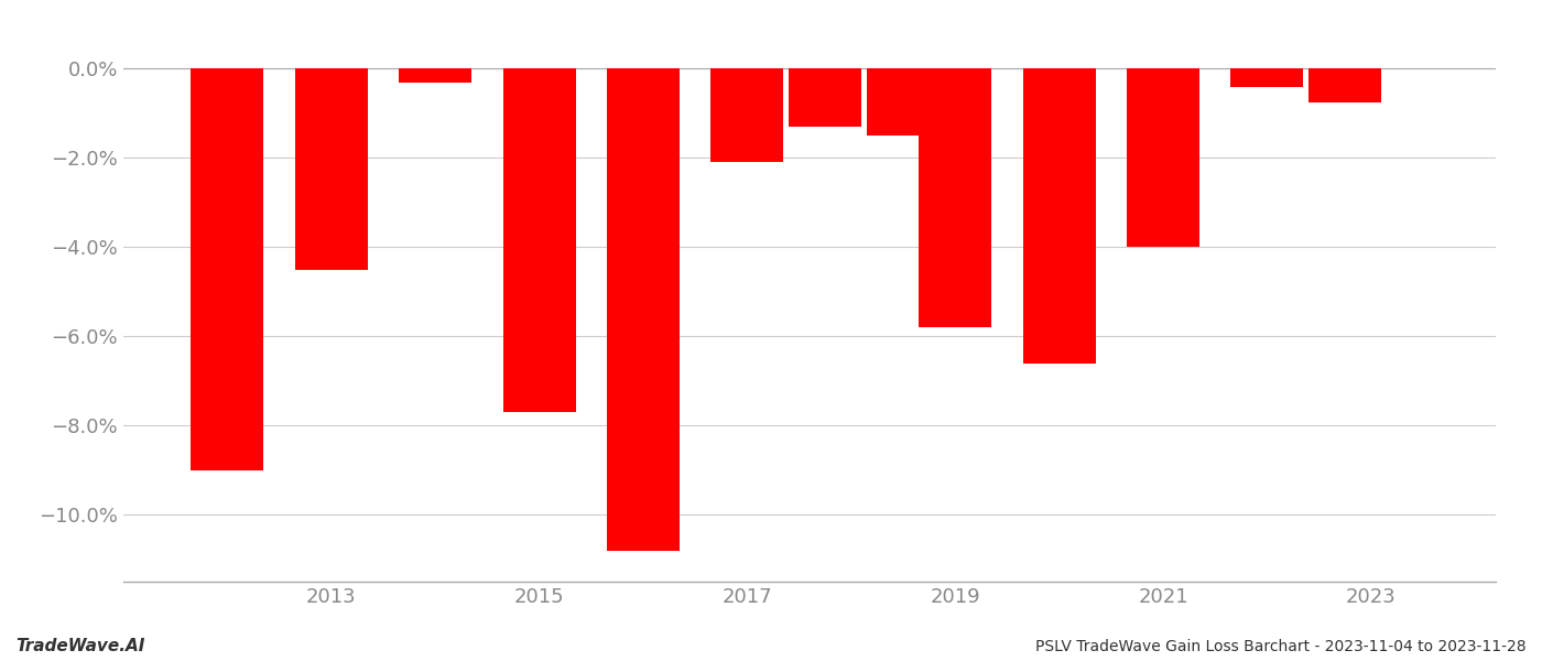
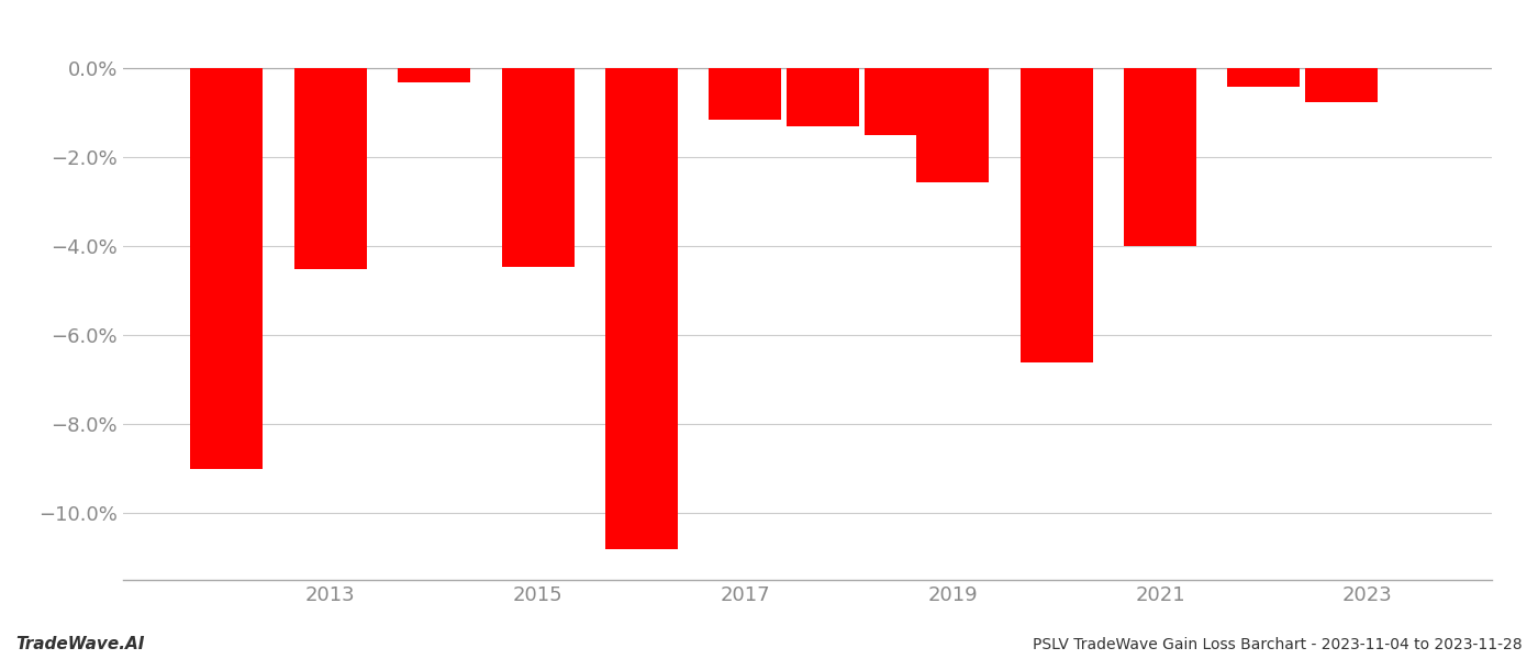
2015: -7.70% -> -4.45%
2017: -2.10% -> -1.15%
2019: -5.80% -> -2.55%
